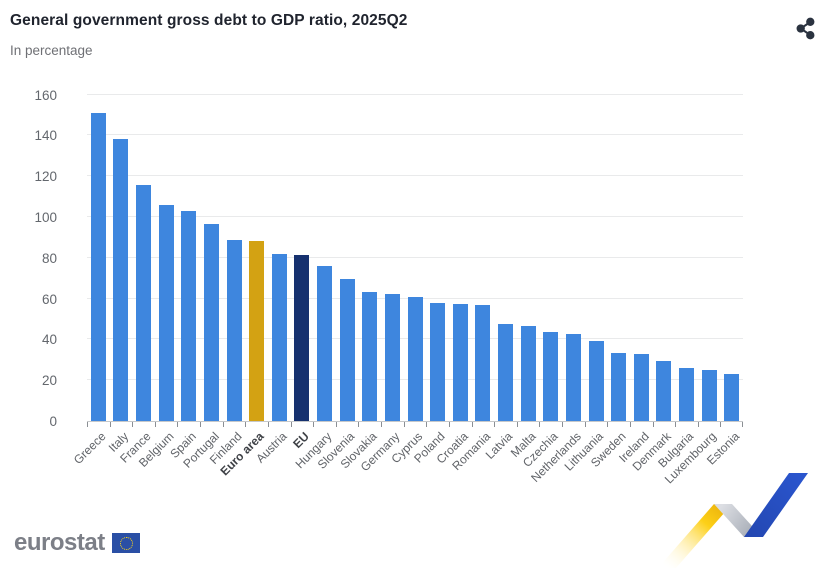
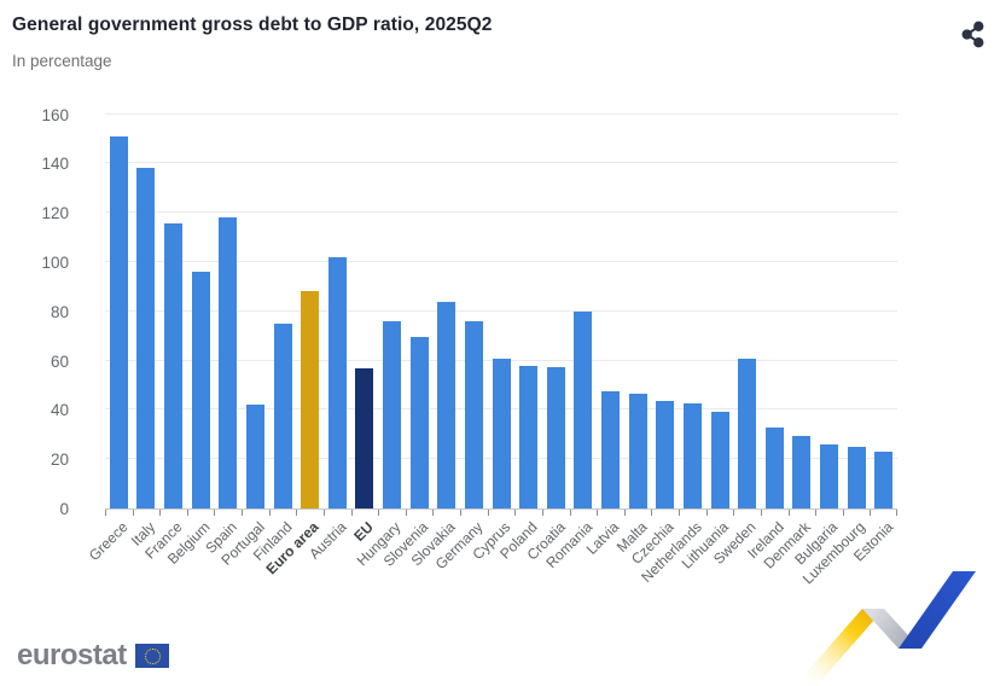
Belgium: 106 -> 96
Spain: 103 -> 118
Portugal: 96 -> 42
Finland: 88 -> 75
Austria: 82 -> 102
EU: 82 -> 57
Slovakia: 63 -> 84
Germany: 62 -> 76
Romania: 57 -> 80
Sweden: 34 -> 61
